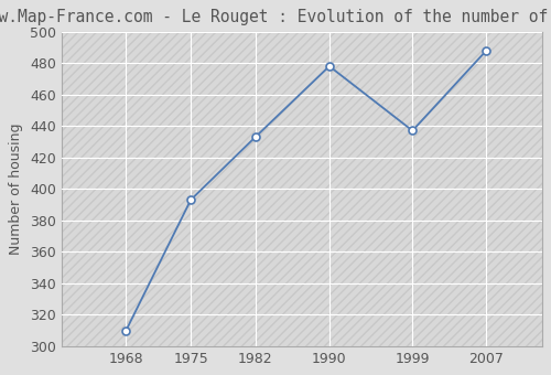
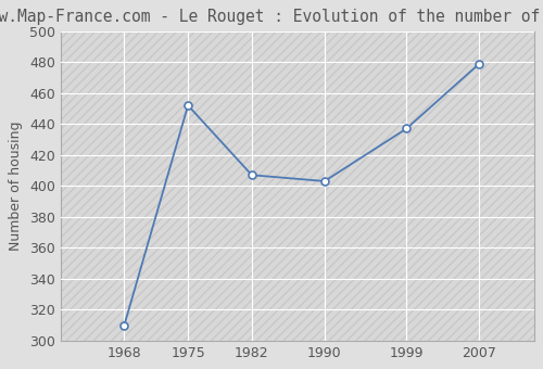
1975: 393 -> 452
1982: 433 -> 407
1990: 478 -> 403
2007: 488 -> 479
